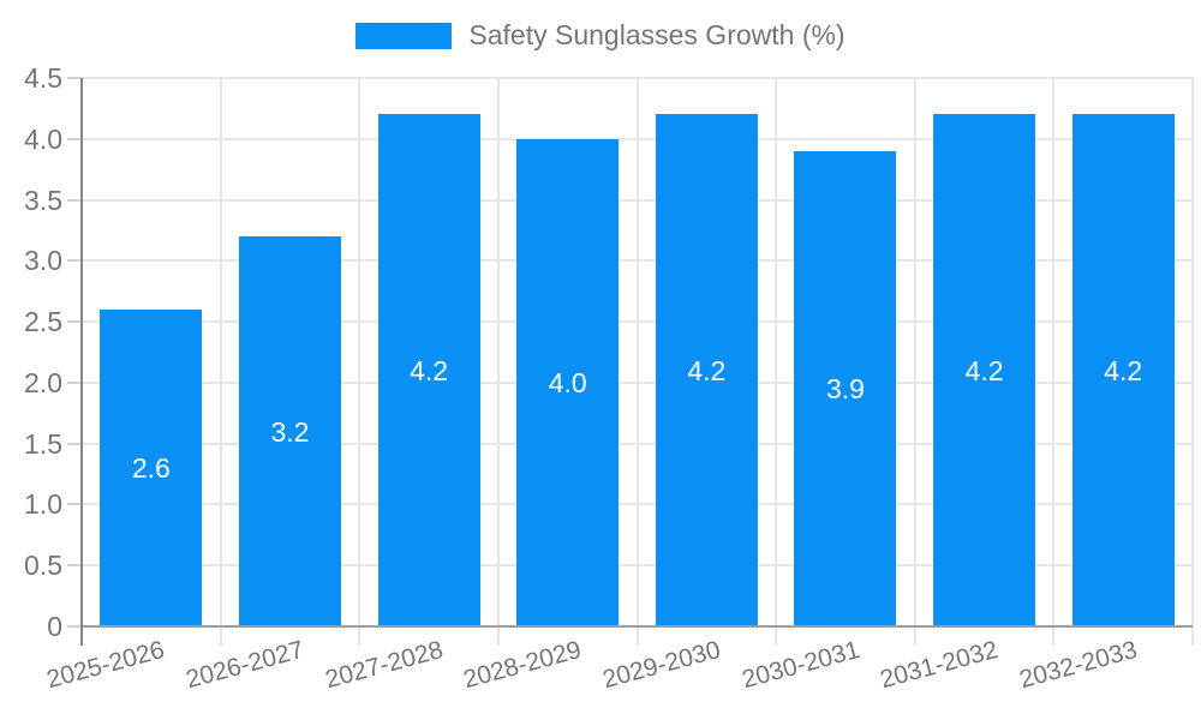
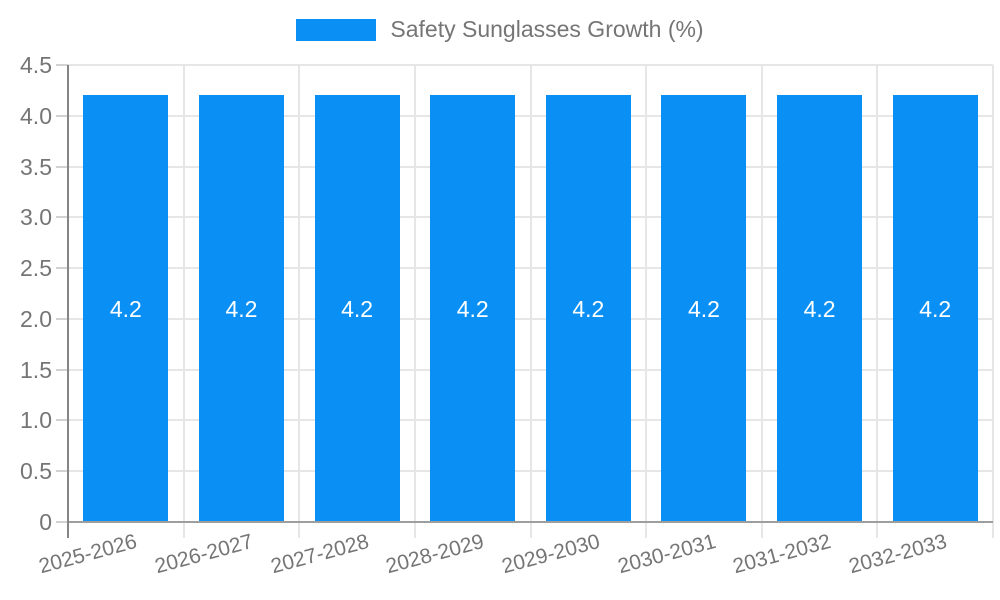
2025-2026: 2.6 -> 4.2
2026-2027: 3.2 -> 4.2
2028-2029: 4.0 -> 4.2
2030-2031: 3.9 -> 4.2
